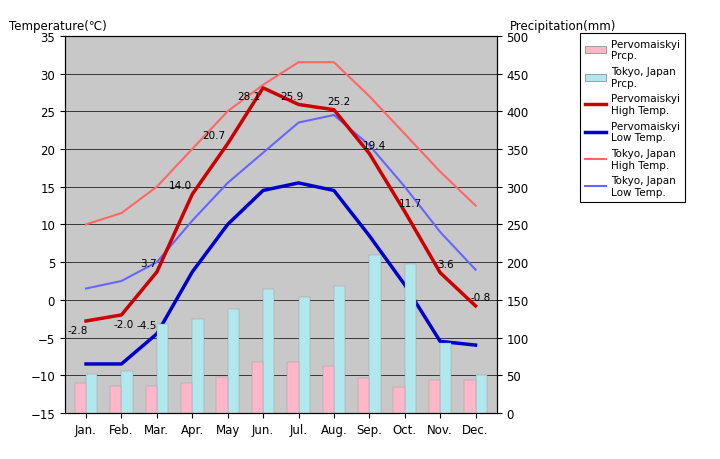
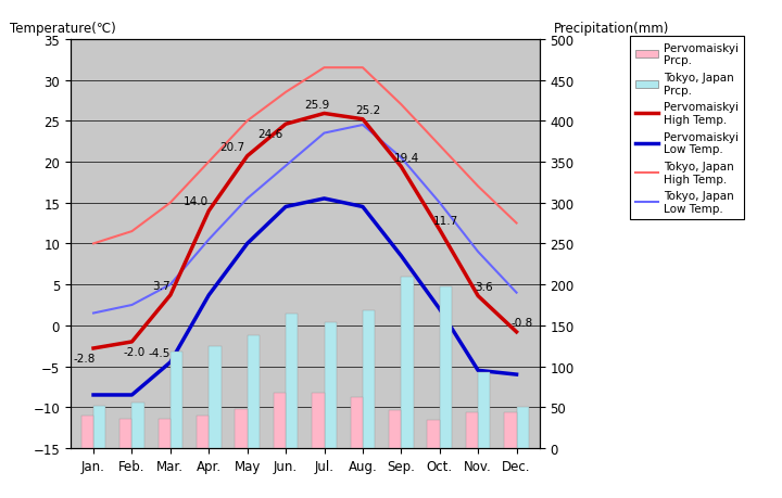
Pervomaiskyi High Temp./Jun.: 28.1 -> 24.6
